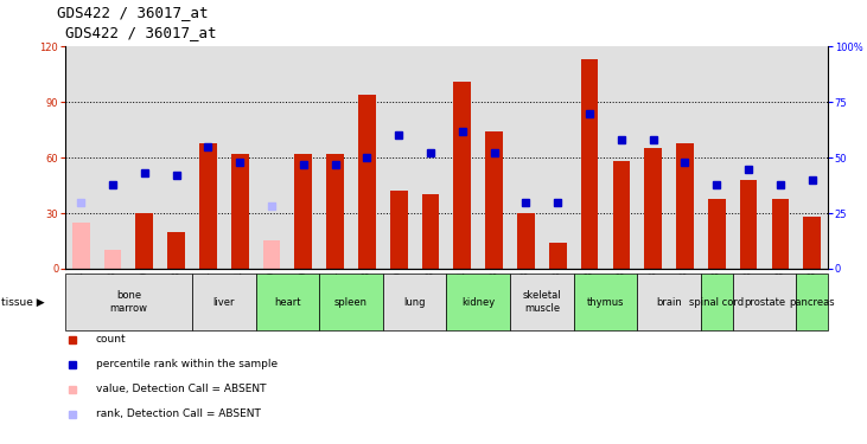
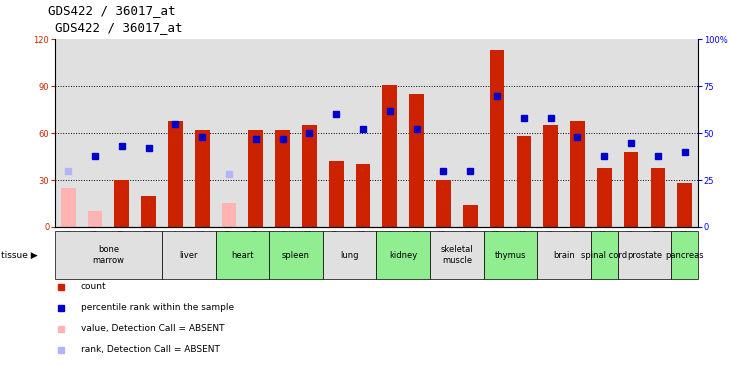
GSM12698: 94 -> 65
GSM12674: 101 -> 91
GSM12693: 74 -> 85
